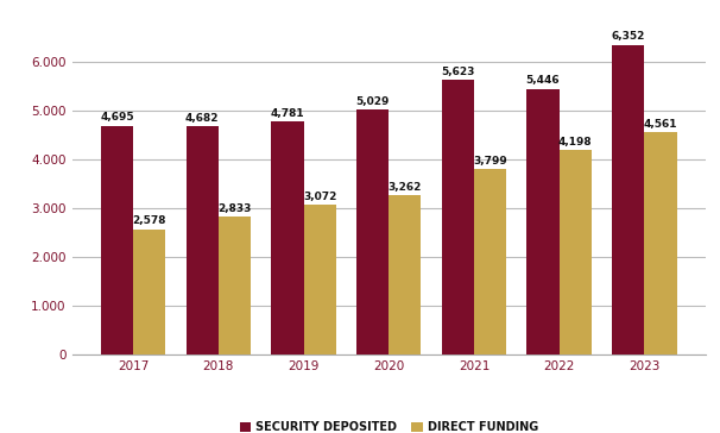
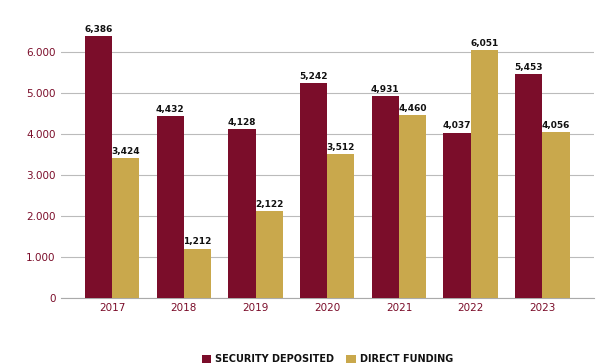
SECURITY DEPOSITED/2017: 4,695 -> 6,386
DIRECT FUNDING/2017: 2,578 -> 3,424
SECURITY DEPOSITED/2018: 4,682 -> 4,432
DIRECT FUNDING/2018: 2,833 -> 1,212
SECURITY DEPOSITED/2019: 4,781 -> 4,128
DIRECT FUNDING/2019: 3,072 -> 2,122
SECURITY DEPOSITED/2020: 5,029 -> 5,242
DIRECT FUNDING/2020: 3,262 -> 3,512
SECURITY DEPOSITED/2021: 5,623 -> 4,931
DIRECT FUNDING/2021: 3,799 -> 4,460
SECURITY DEPOSITED/2022: 5,446 -> 4,037
DIRECT FUNDING/2022: 4,198 -> 6,051
SECURITY DEPOSITED/2023: 6,352 -> 5,453
DIRECT FUNDING/2023: 4,561 -> 4,056
